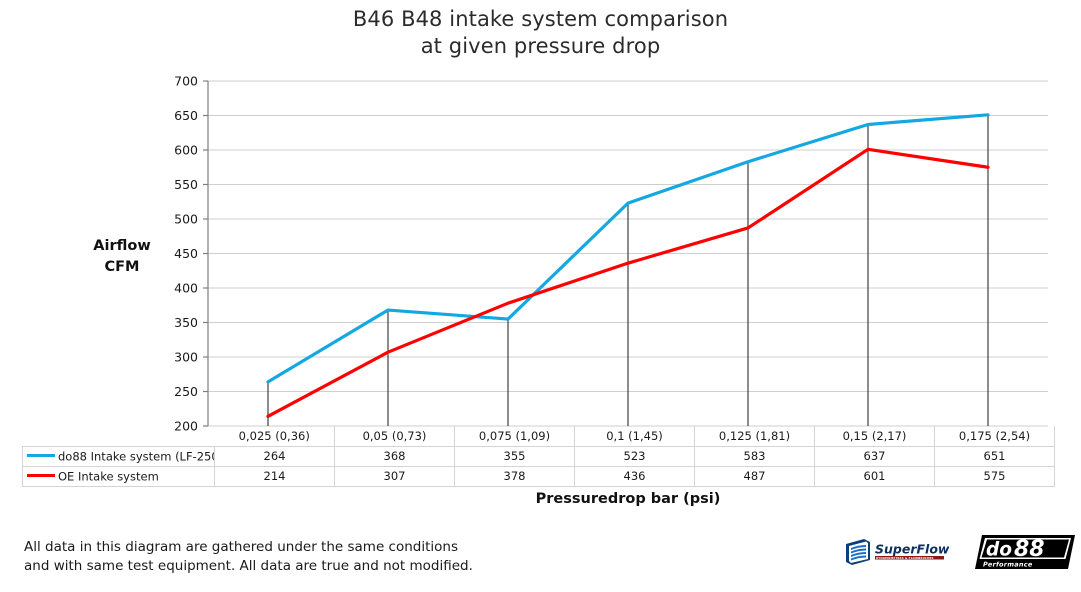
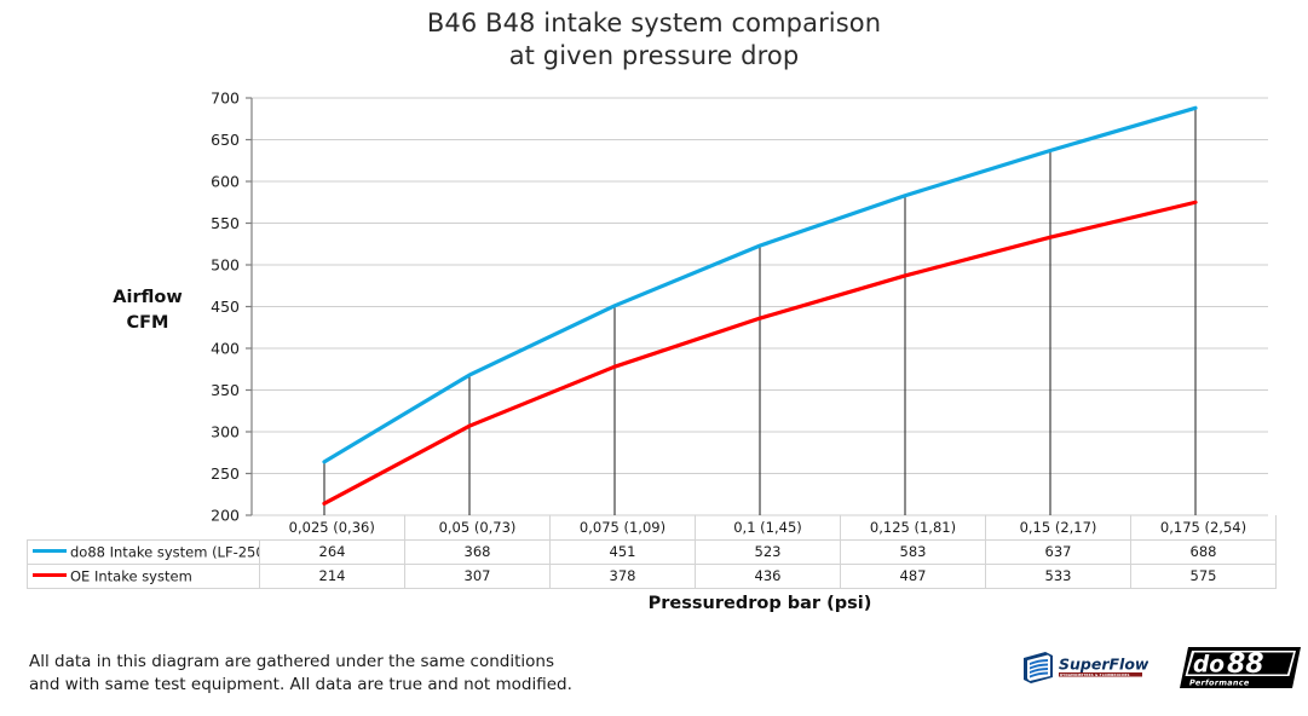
do88 Intake system (LF-250)/0,075 (1,09): 355 -> 451
OE Intake system/0,15 (2,17): 601 -> 533
do88 Intake system (LF-250)/0,175 (2,54): 651 -> 688
